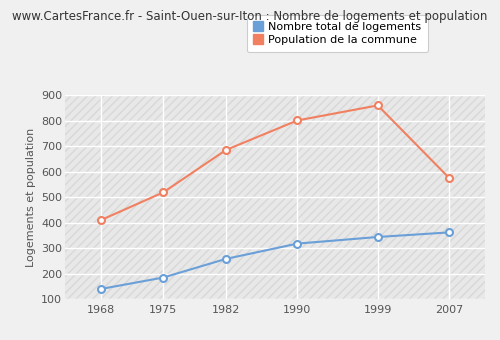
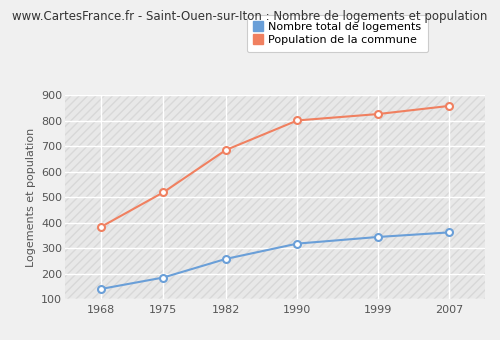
Population de la commune/1968: 410 -> 383
Population de la commune/1999: 860 -> 826
Population de la commune/2007: 575 -> 858
